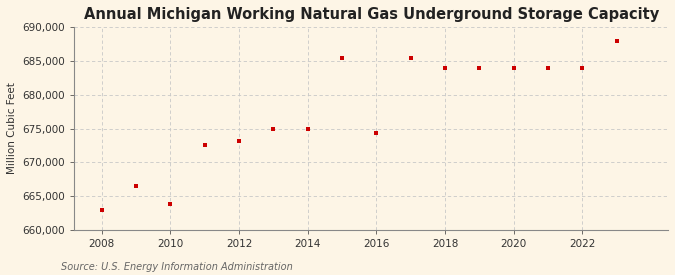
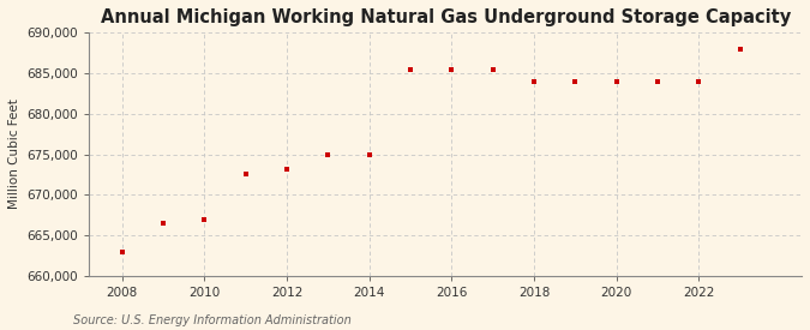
2010: 663,800 -> 667,000
2016: 674,400 -> 685,500
